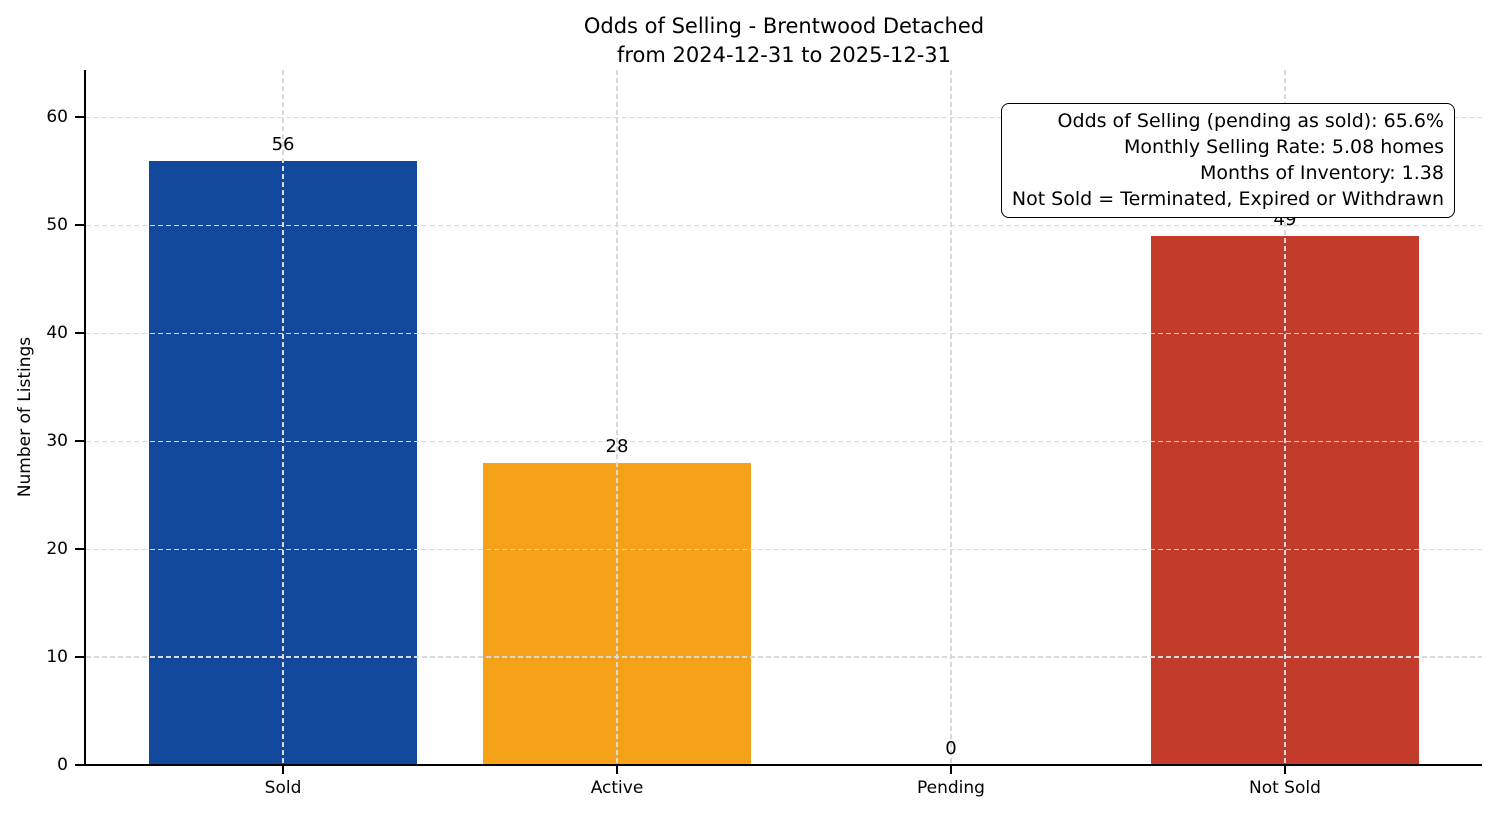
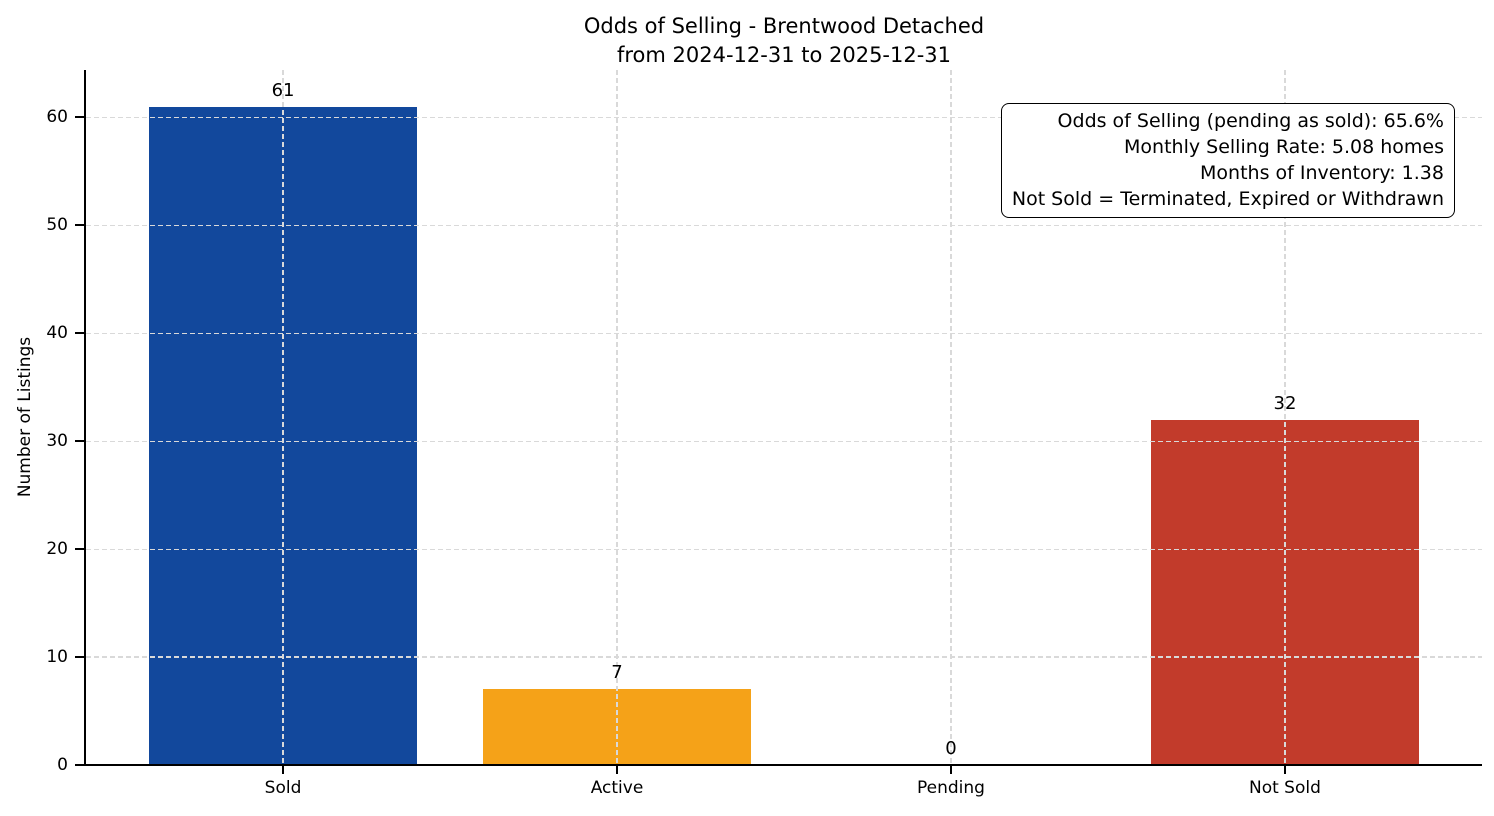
Sold: 56 -> 61
Active: 28 -> 7
Not Sold: 49 -> 32
